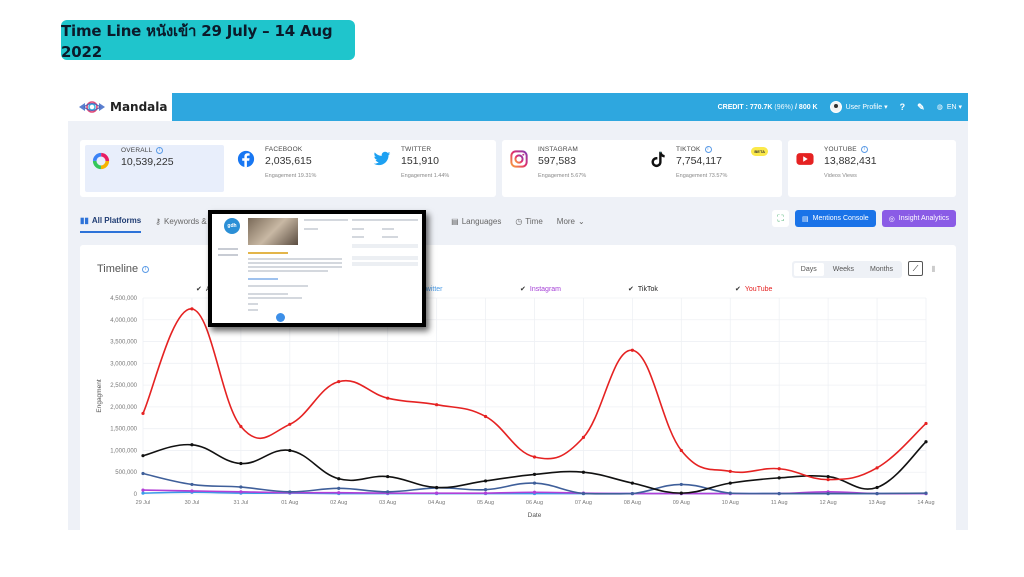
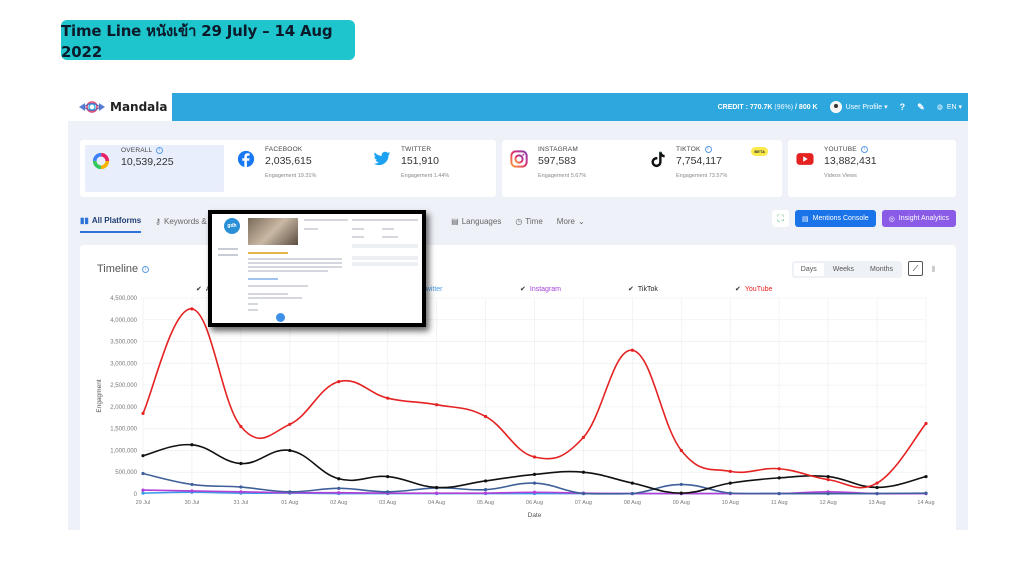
YouTube/13 Aug: 600000 -> 200000
TikTok/14 Aug: 1200000 -> 400000
